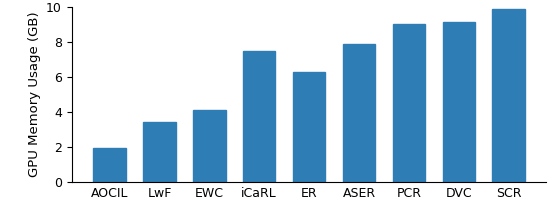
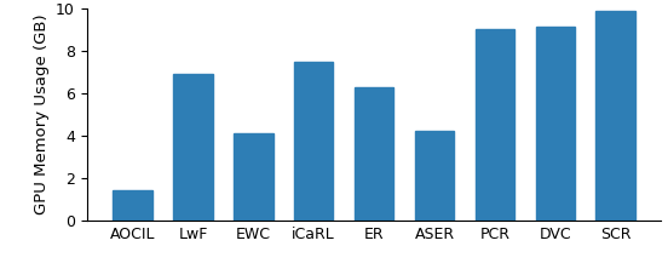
AOCIL: 1.9 -> 1.4
LwF: 3.4 -> 6.9
ASER: 7.8 -> 4.2
